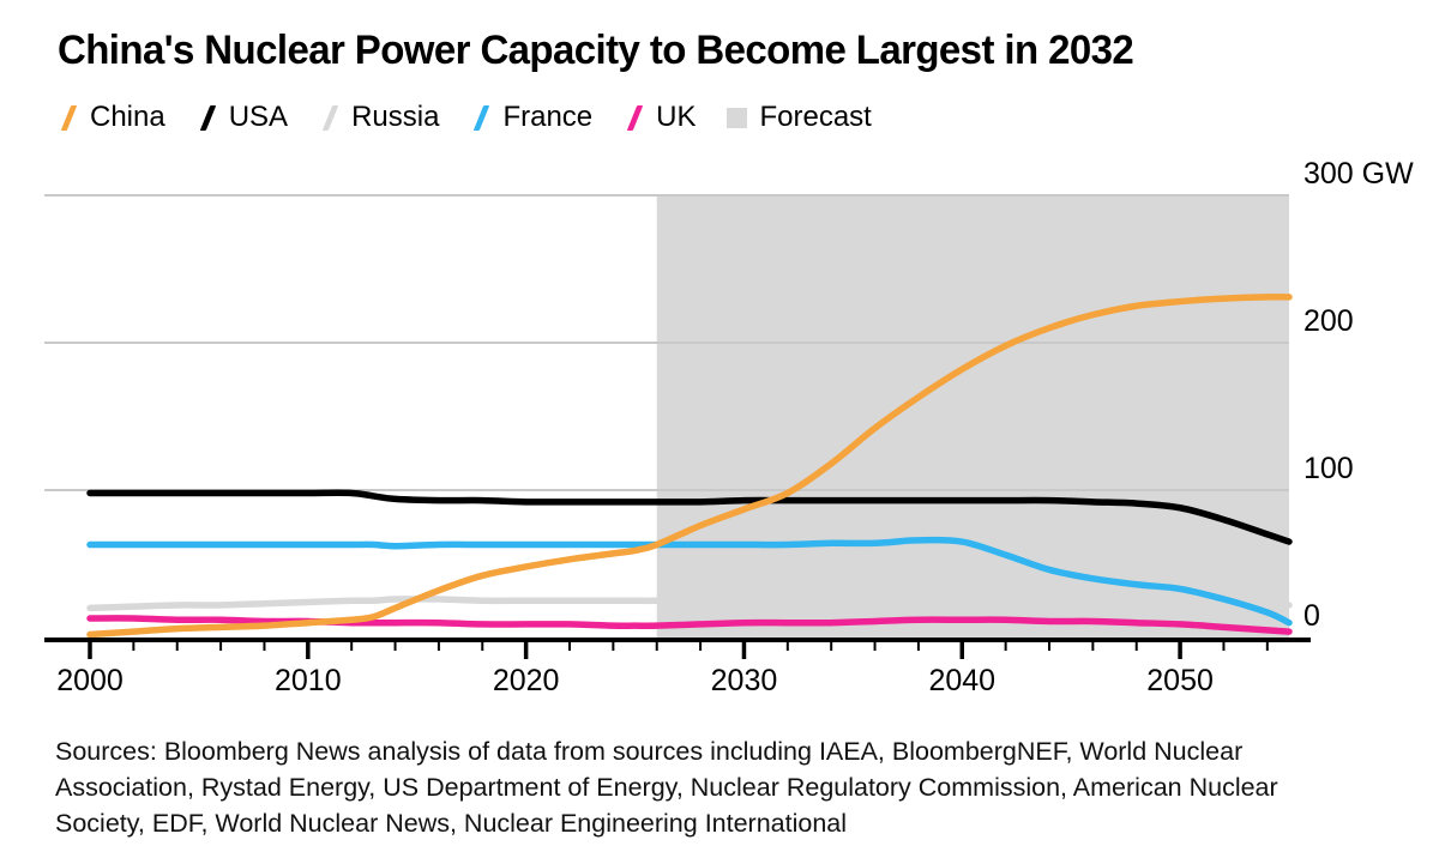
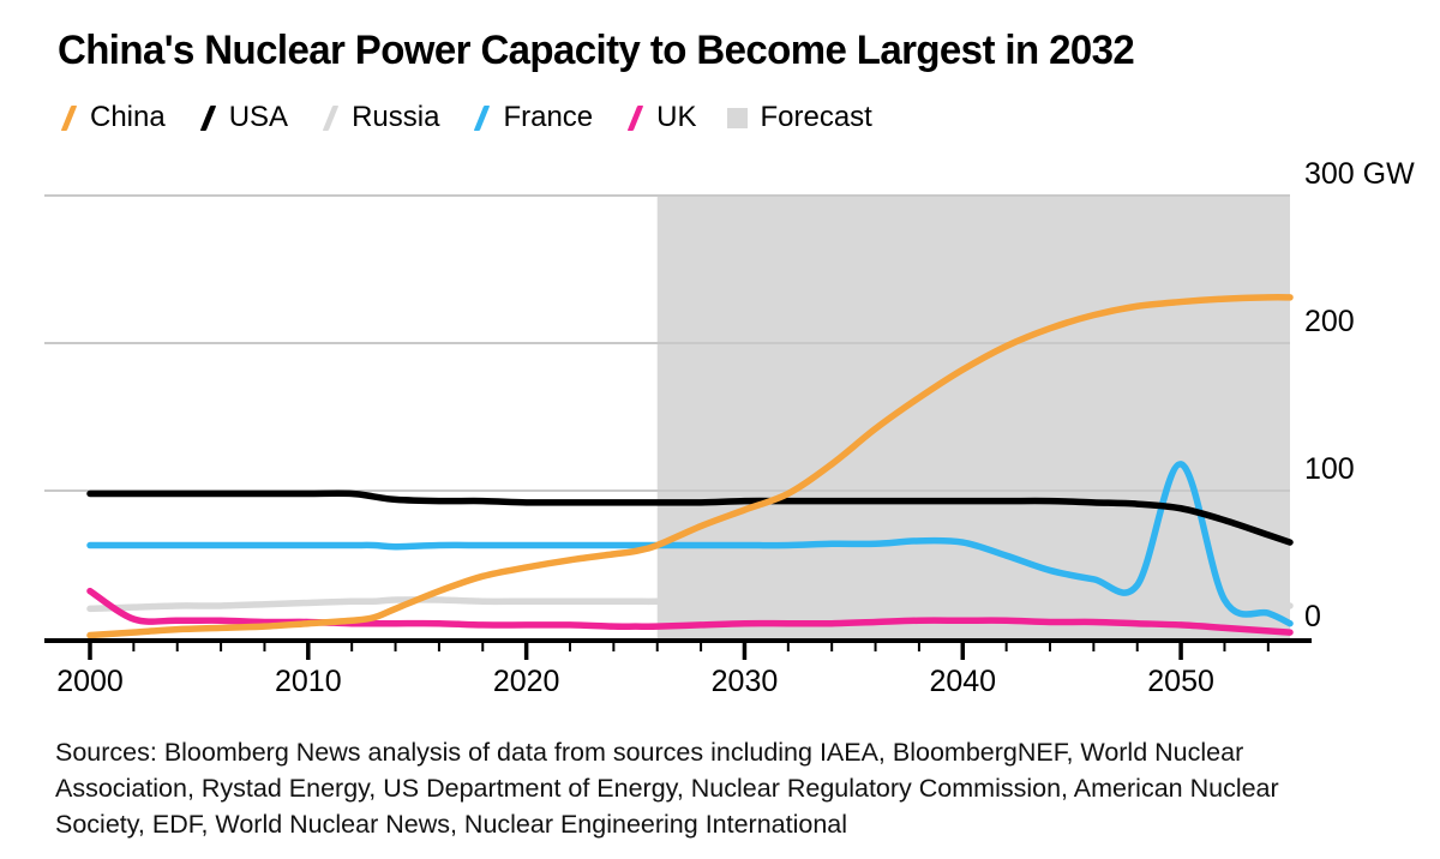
UK/2000: 13 -> 32
France/2050: 33 -> 118
